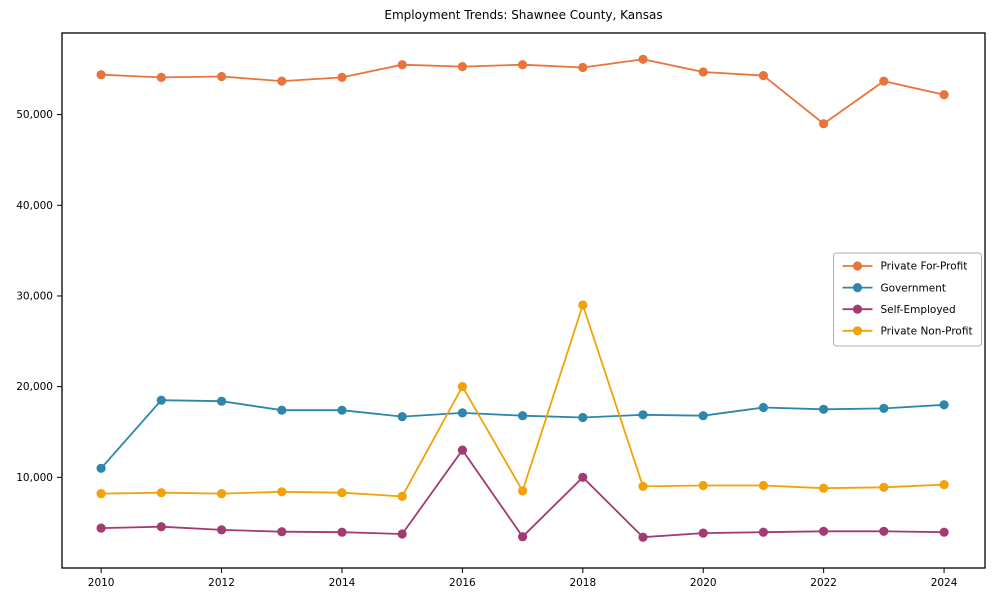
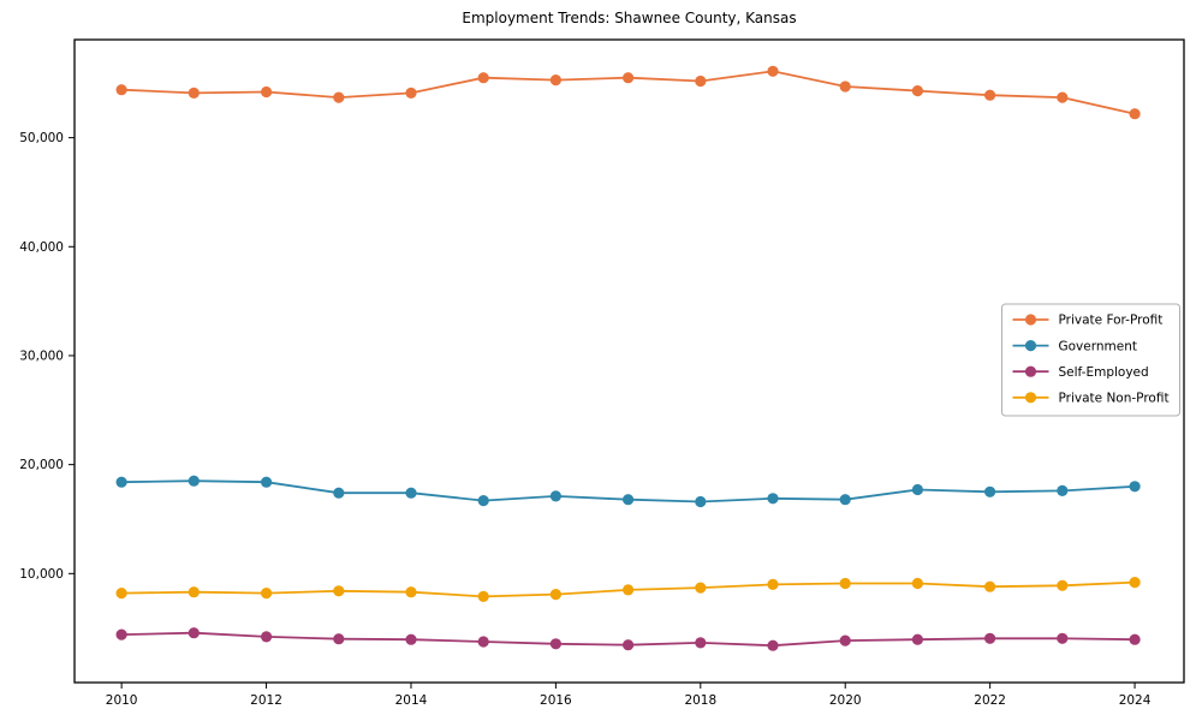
Government/2010: 11000 -> 18000
Self-Employed/2016: 13000 -> 4000
Private Non-Profit/2016: 20000 -> 8000
Self-Employed/2018: 10000 -> 4000
Private Non-Profit/2018: 29000 -> 9000
Private For-Profit/2022: 49000 -> 54000
